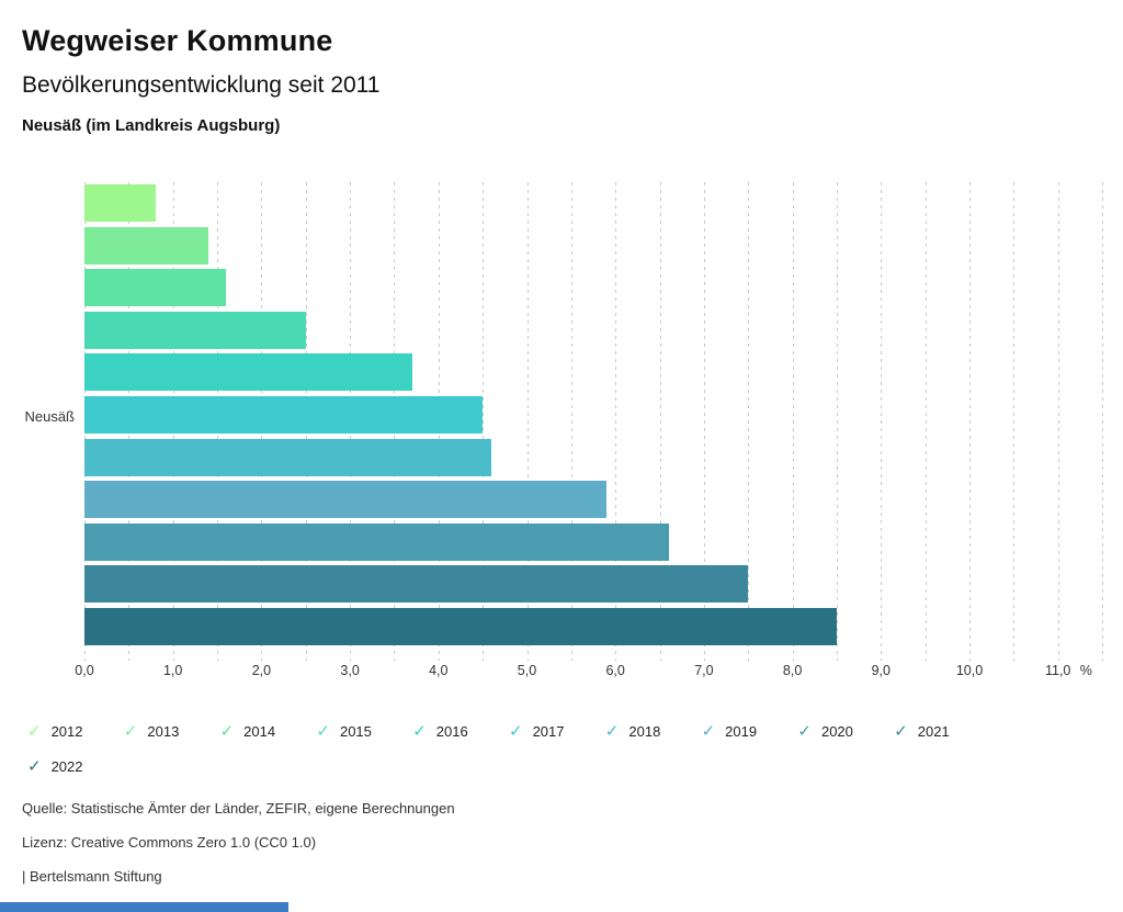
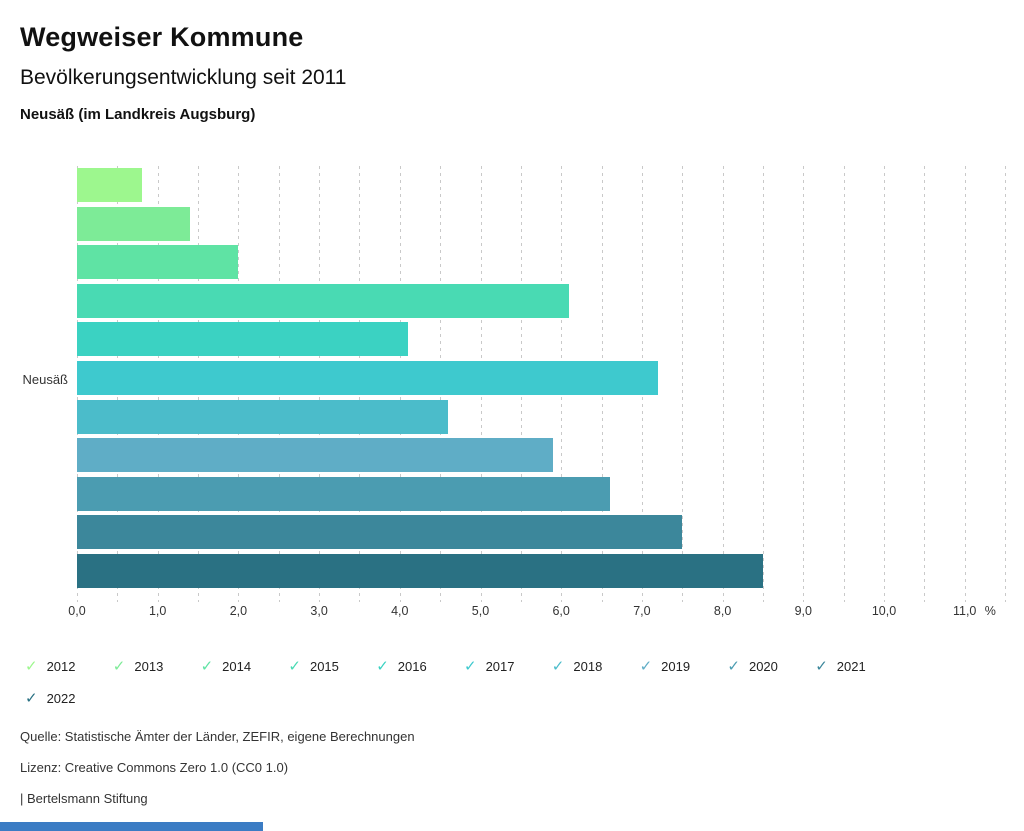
2014: 1,6 -> 2,0
2015: 2,5 -> 6,1
2016: 3,7 -> 4,1
2017: 4,5 -> 7,2
